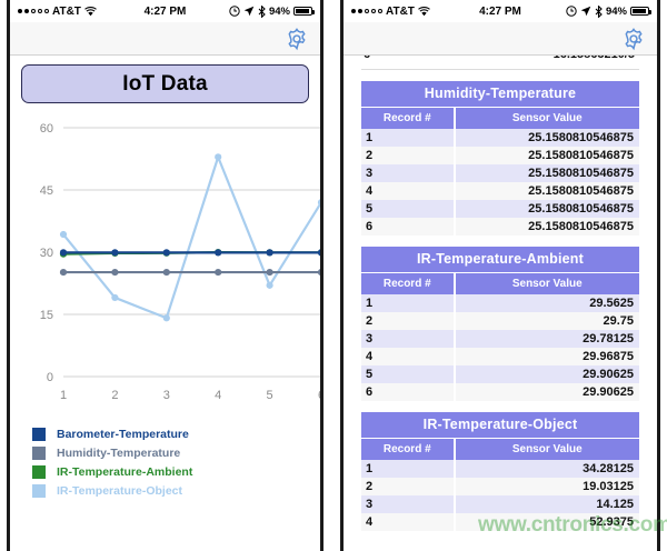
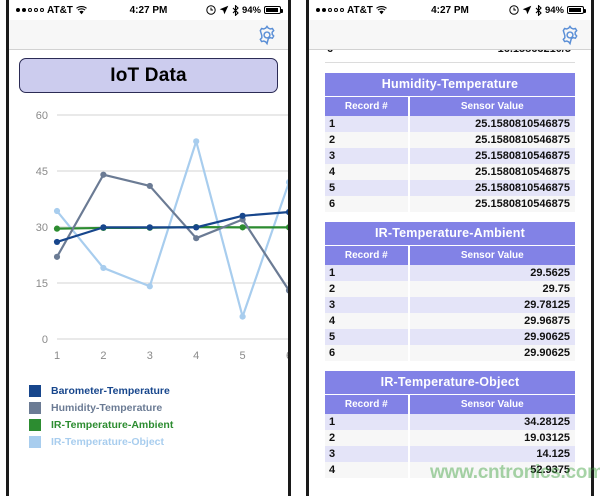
Barometer-Temperature/1: 30 -> 26
Humidity-Temperature/1: 25 -> 22
Humidity-Temperature/2: 25 -> 44
Humidity-Temperature/3: 25 -> 41
Humidity-Temperature/4: 25 -> 27
Barometer-Temperature/5: 30 -> 33
Humidity-Temperature/5: 25 -> 32
IR-Temperature-Object/5: 22 -> 6
Barometer-Temperature/6: 30 -> 34
Humidity-Temperature/6: 25 -> 13
